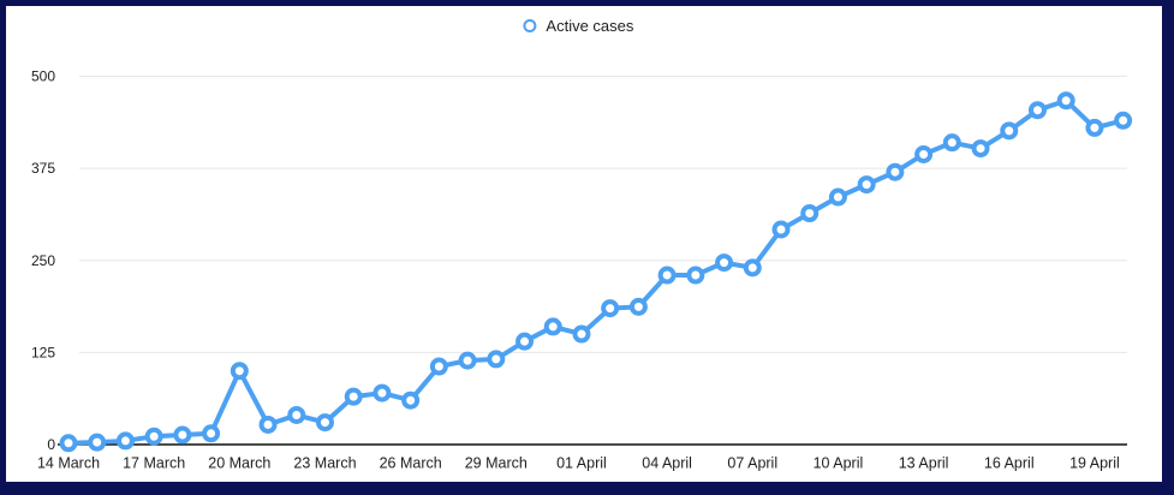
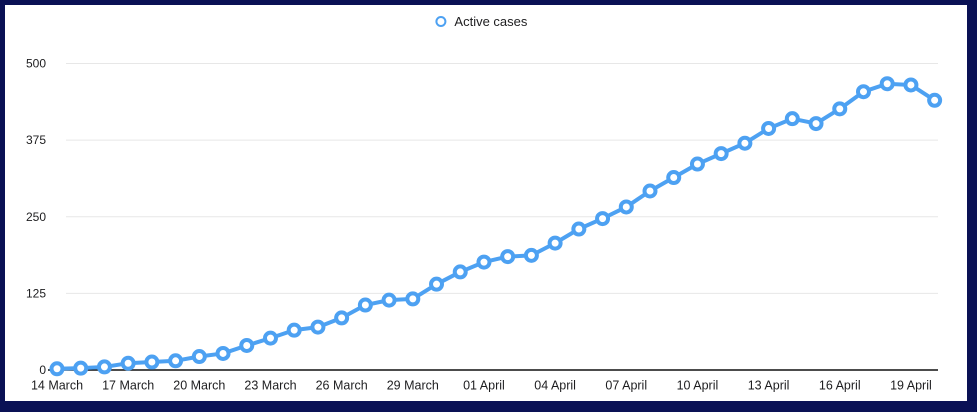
20 March: 100 -> 20
23 March: 30 -> 50
26 March: 60 -> 80
01 April: 150 -> 180
04 April: 230 -> 210
07 April: 240 -> 270
19 April: 430 -> 460
